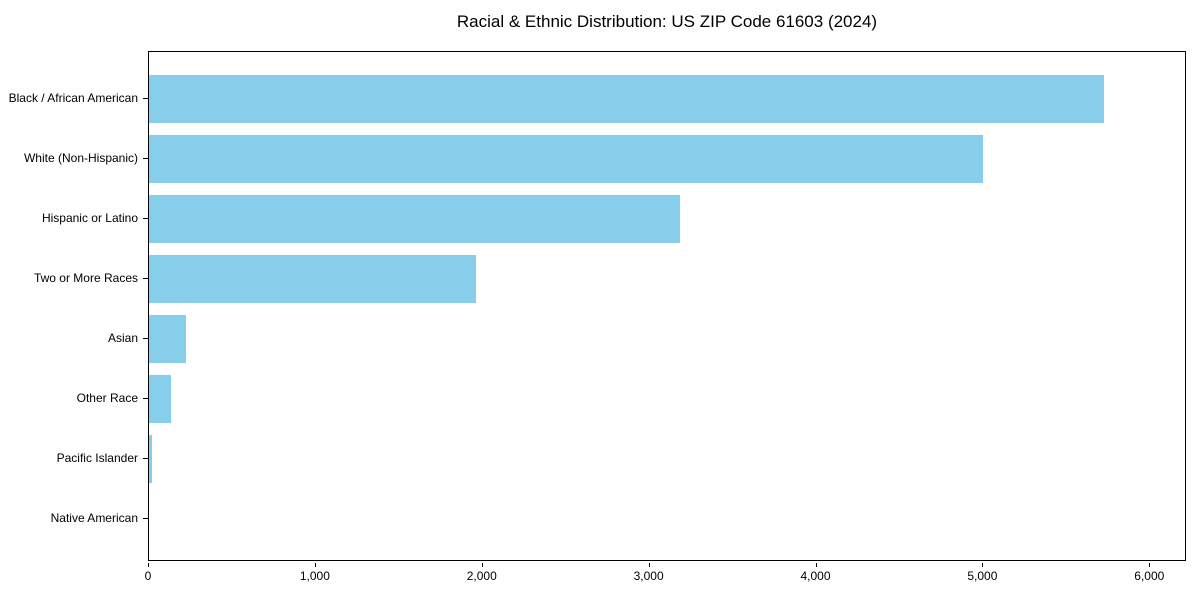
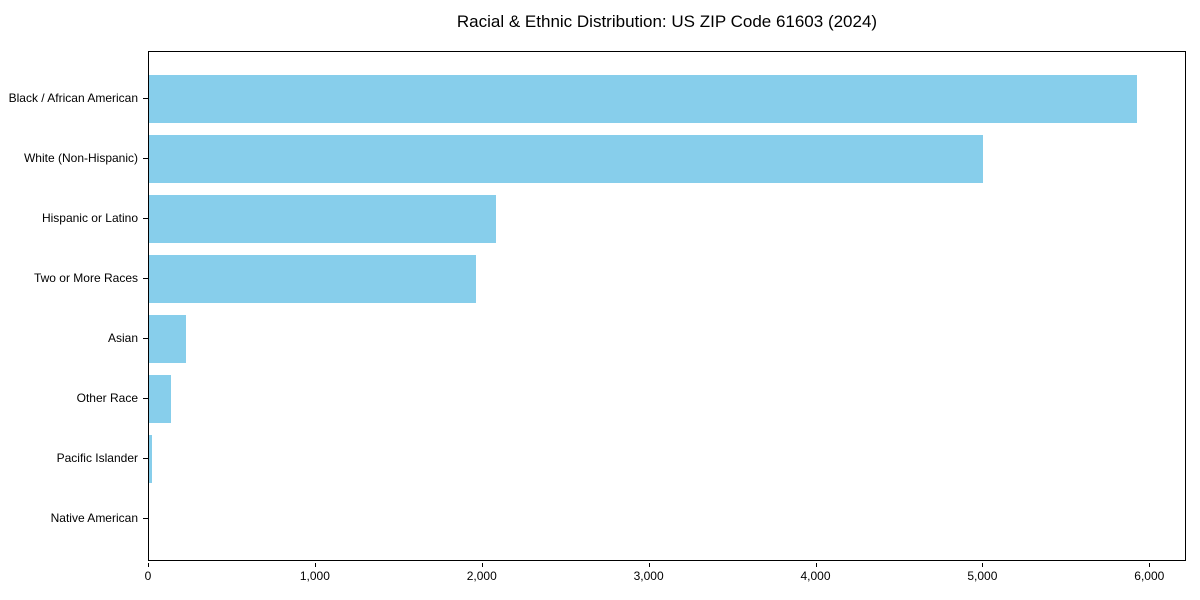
Black / African American: 5720 -> 5920
Hispanic or Latino: 3180 -> 2080
